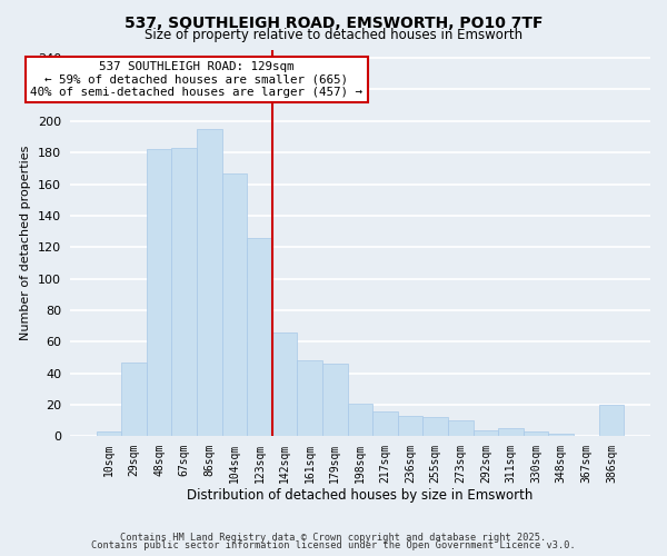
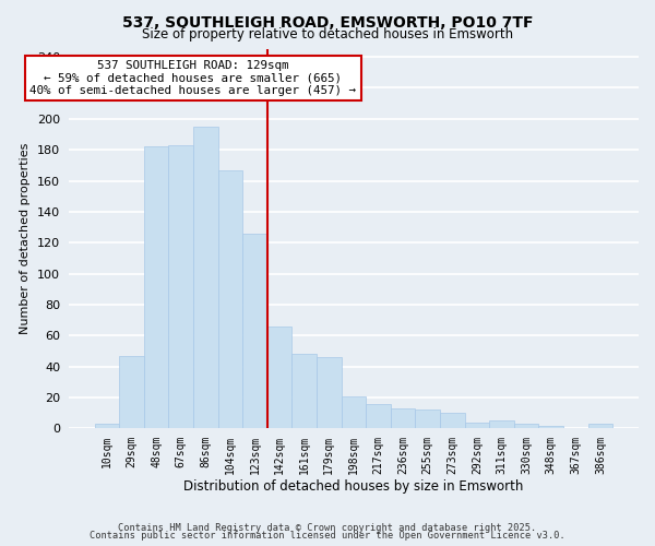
386sqm: 20 -> 3
